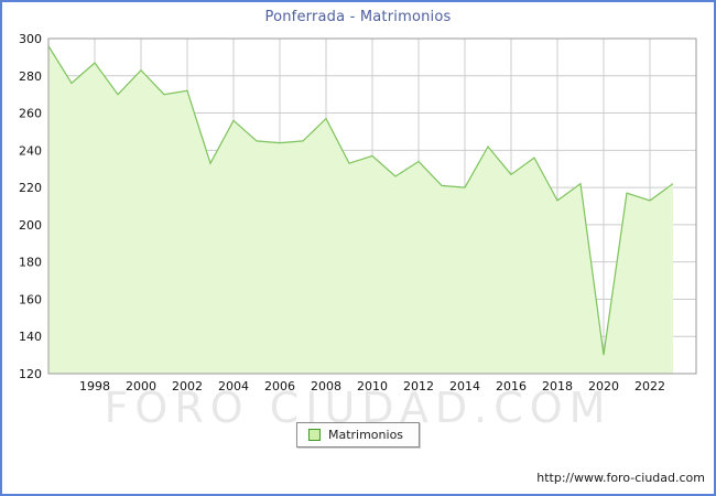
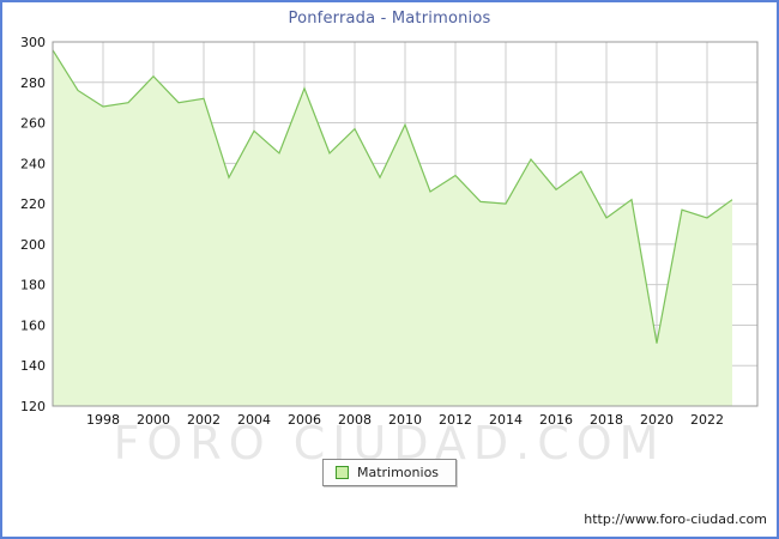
1998: 287 -> 268
2006: 244 -> 277
2010: 237 -> 259
2020: 130 -> 151
